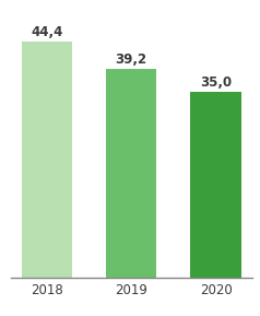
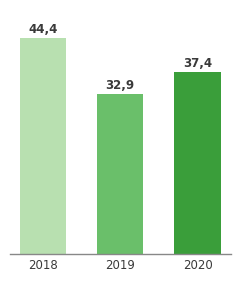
2019: 39,2 -> 32,9
2020: 35,0 -> 37,4
